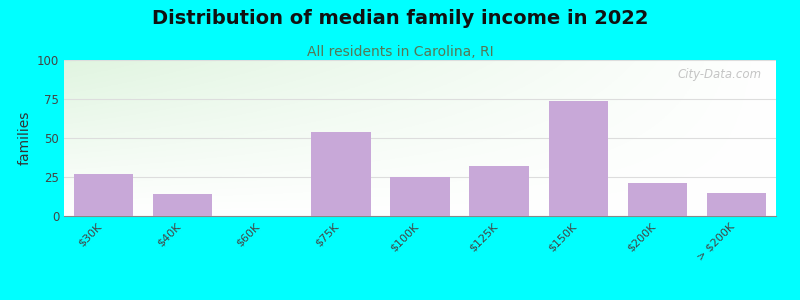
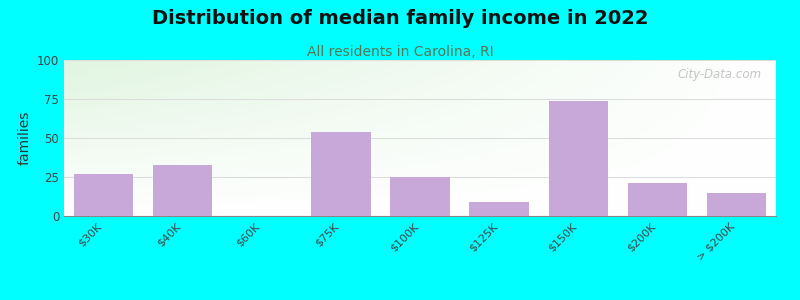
$40K: 14 -> 33
$125K: 32 -> 9
